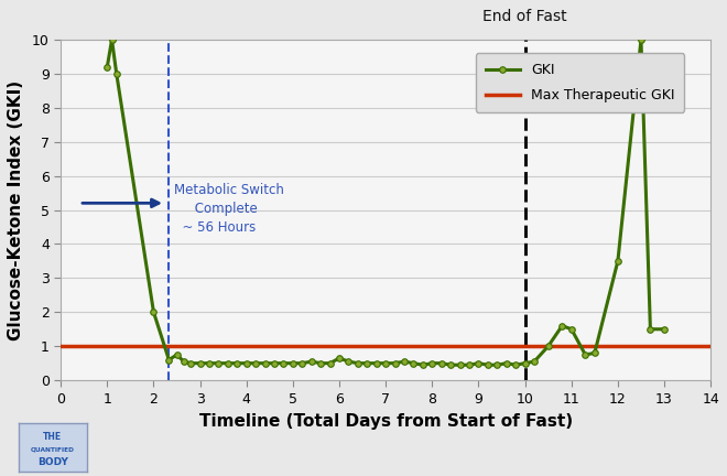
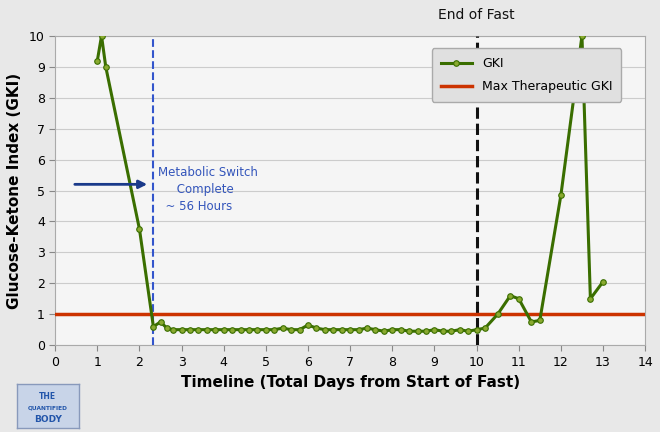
2: 2.00 -> 3.75
12: 3.50 -> 4.85
13: 1.50 -> 2.05
